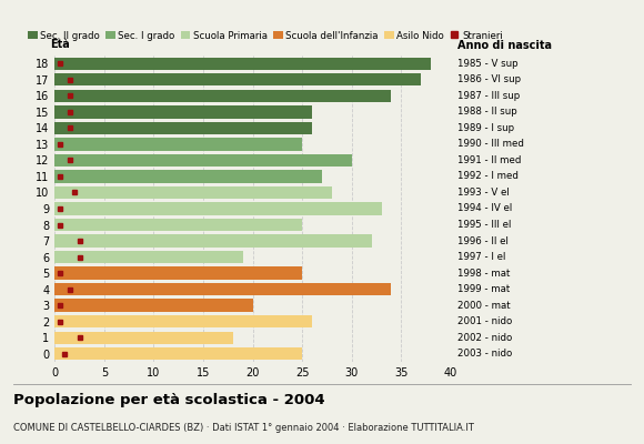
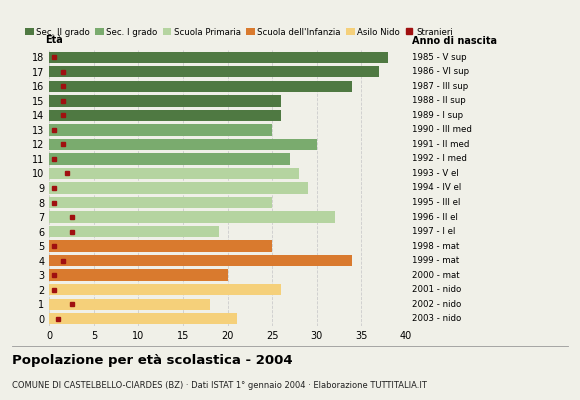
9: 33 -> 29
0: 25 -> 21
